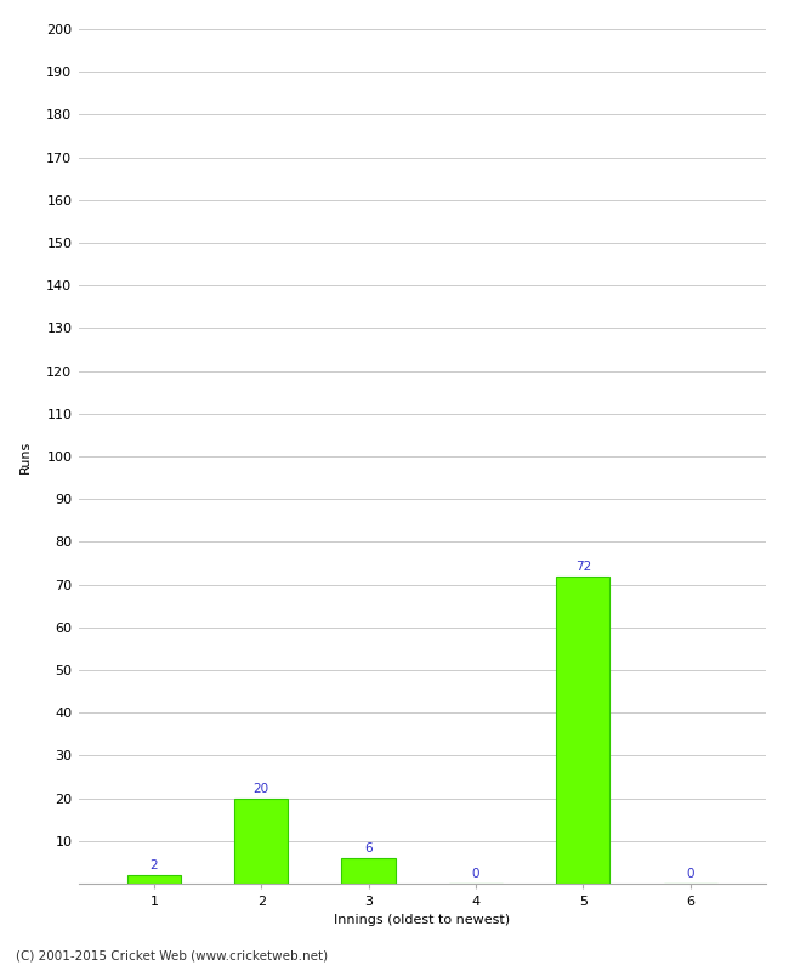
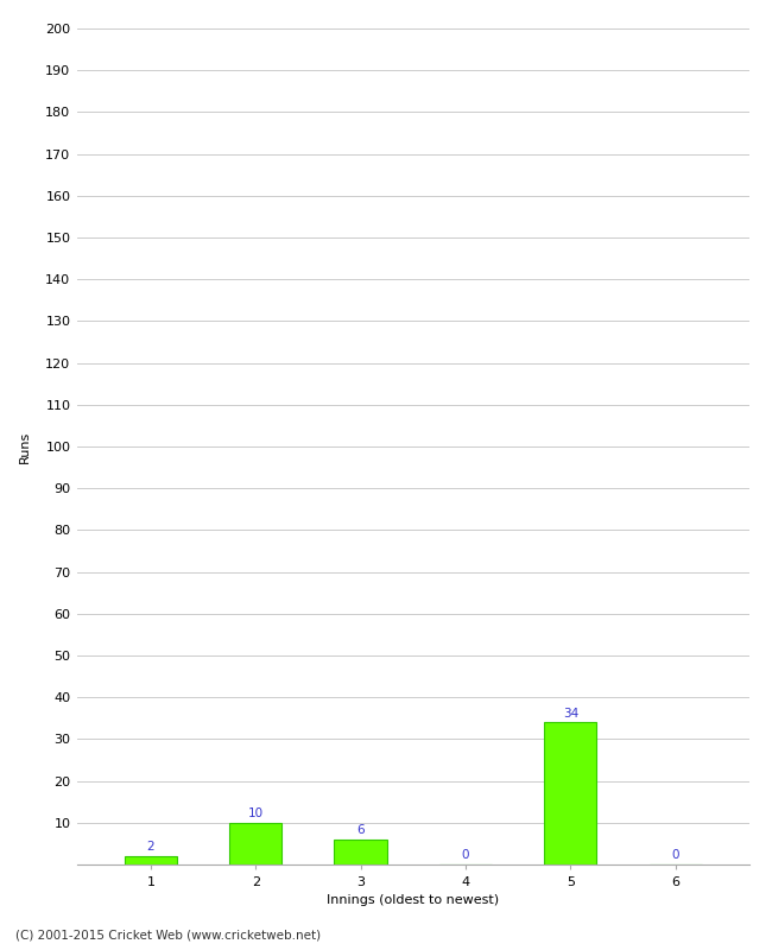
2: 20 -> 10
5: 72 -> 34
